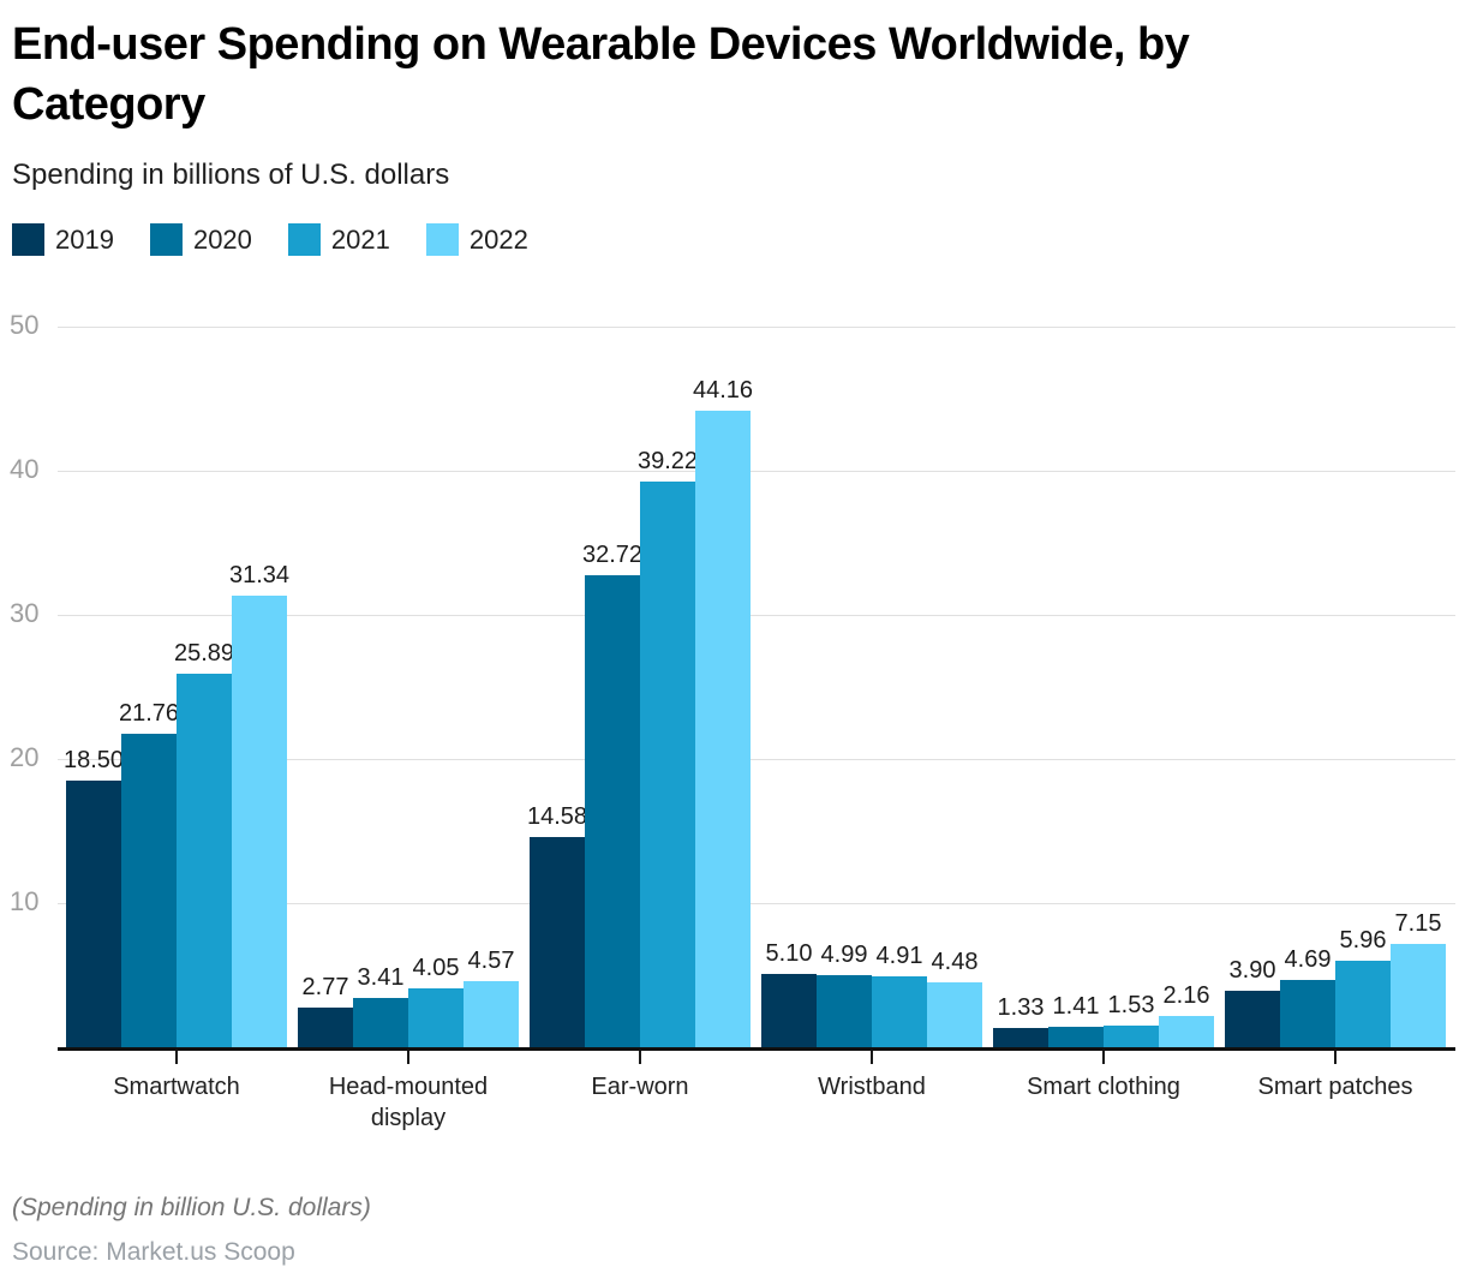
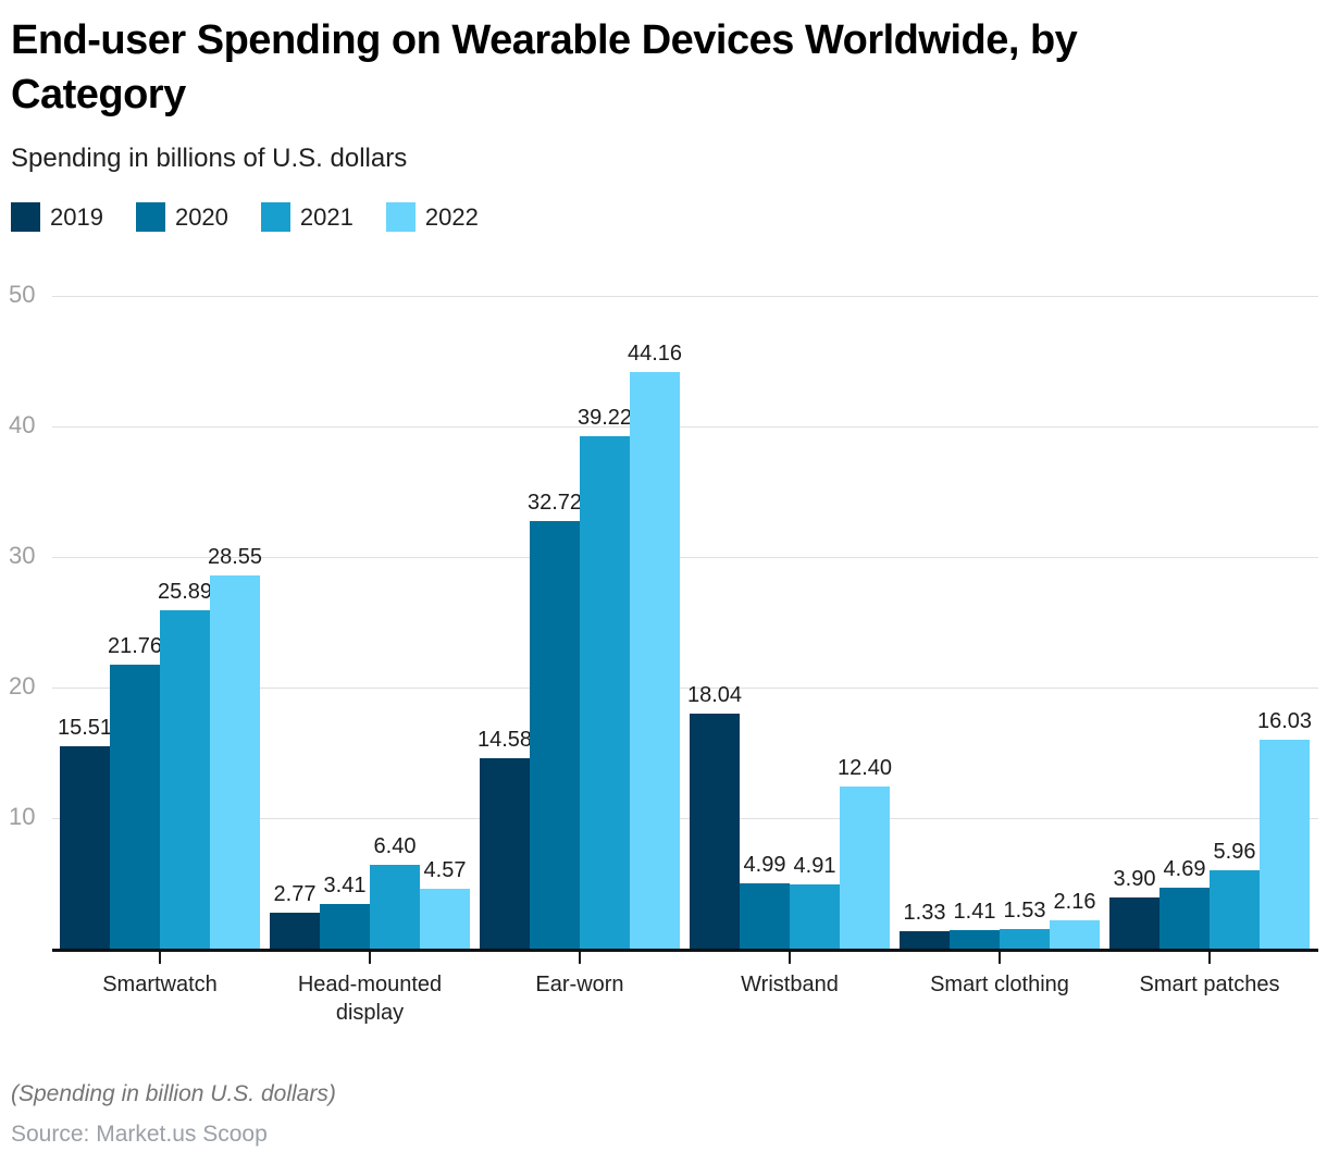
2019/Smartwatch: 18.50 -> 15.51
2022/Smartwatch: 31.34 -> 28.55
2021/Head-mounted display: 4.05 -> 6.40
2019/Wristband: 5.10 -> 18.04
2022/Wristband: 4.48 -> 12.40
2022/Smart patches: 7.15 -> 16.03
